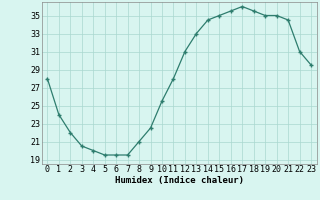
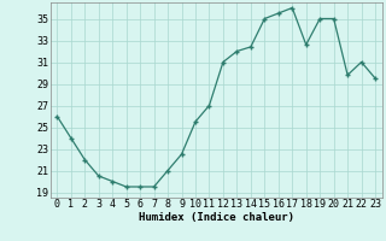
0: 28.0 -> 26.0
11: 28.0 -> 27.0
13: 33.0 -> 32.0
14: 34.5 -> 32.4
18: 35.5 -> 32.6
21: 34.5 -> 29.8
